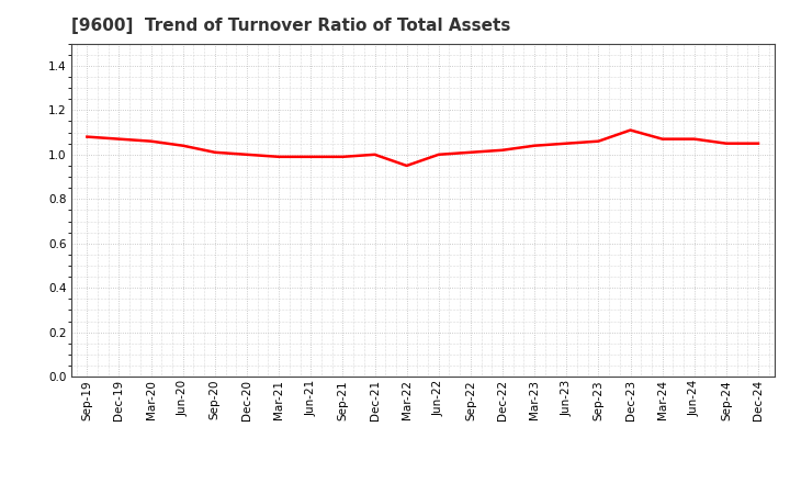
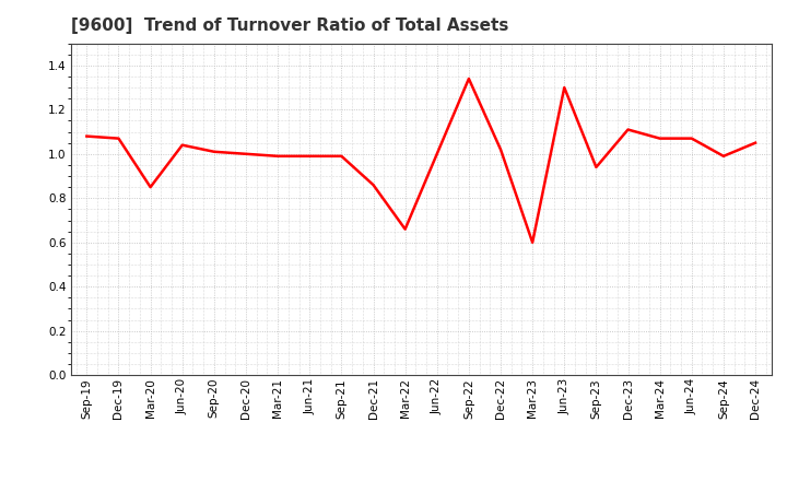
Mar-20: 1.06 -> 0.85
Dec-21: 1.00 -> 0.86
Mar-22: 0.95 -> 0.66
Sep-22: 1.01 -> 1.34
Mar-23: 1.04 -> 0.60
Jun-23: 1.05 -> 1.30
Sep-23: 1.06 -> 0.94
Sep-24: 1.05 -> 0.99
